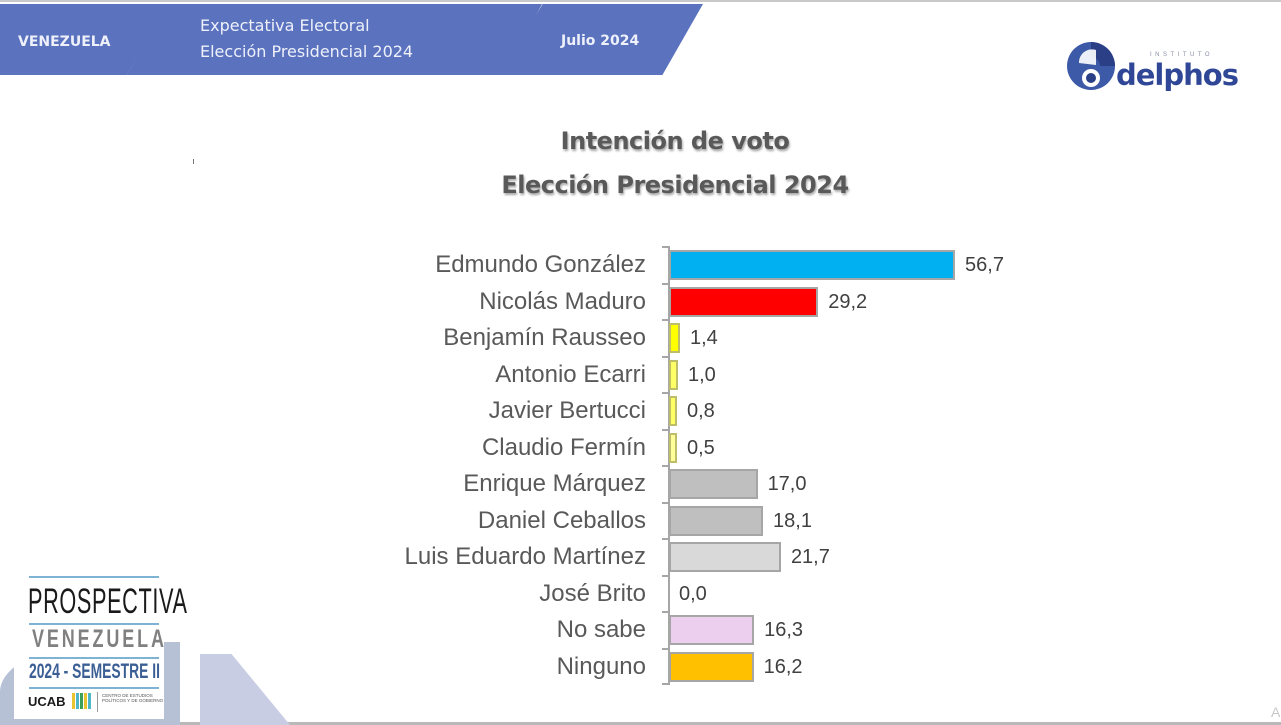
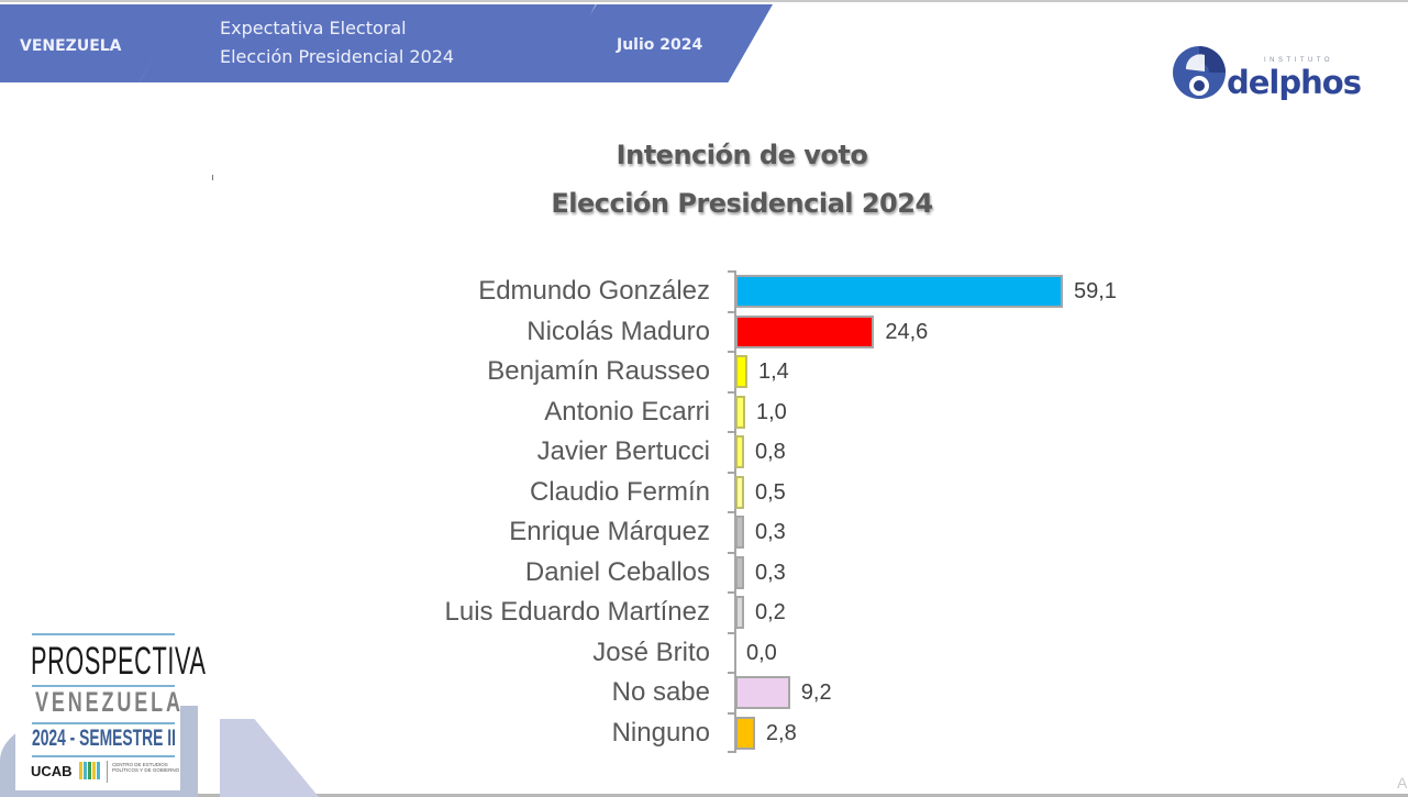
Edmundo González: 56,7 -> 59,1
Nicolás Maduro: 29,2 -> 24,6
Enrique Márquez: 17,0 -> 0,3
Daniel Ceballos: 18,1 -> 0,3
Luis Eduardo Martínez: 21,7 -> 0,2
No sabe: 16,3 -> 9,2
Ninguno: 16,2 -> 2,8
